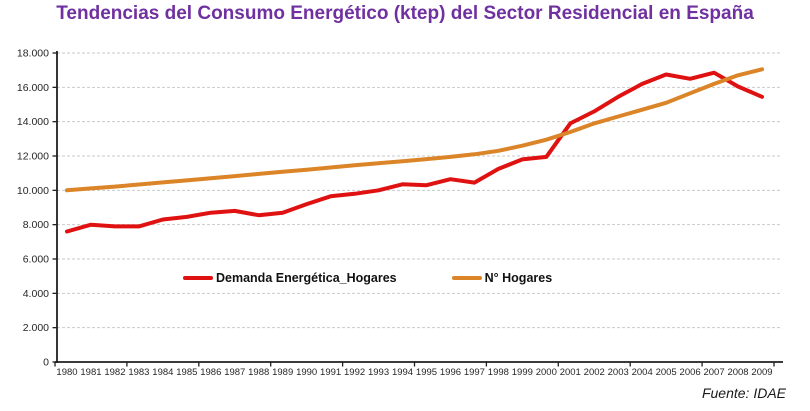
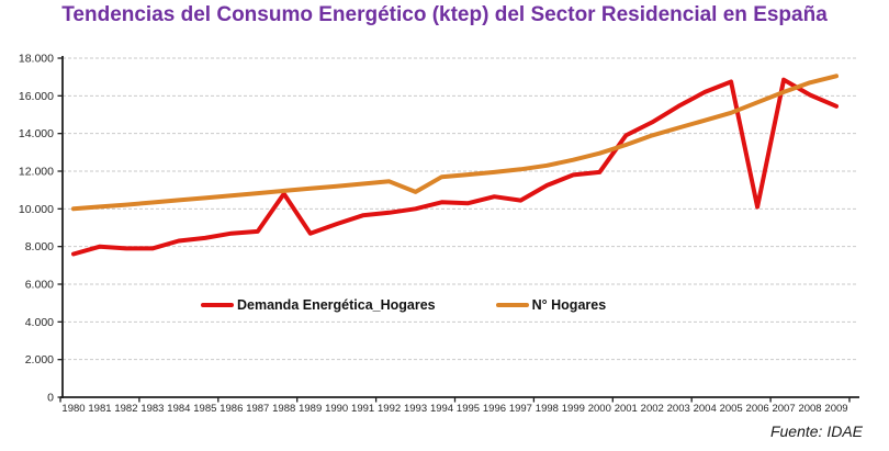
Demanda Energética_Hogares/1988: 8600 -> 10800
N° Hogares/1993: 11600 -> 10900
Demanda Energética_Hogares/2006: 16500 -> 10100
